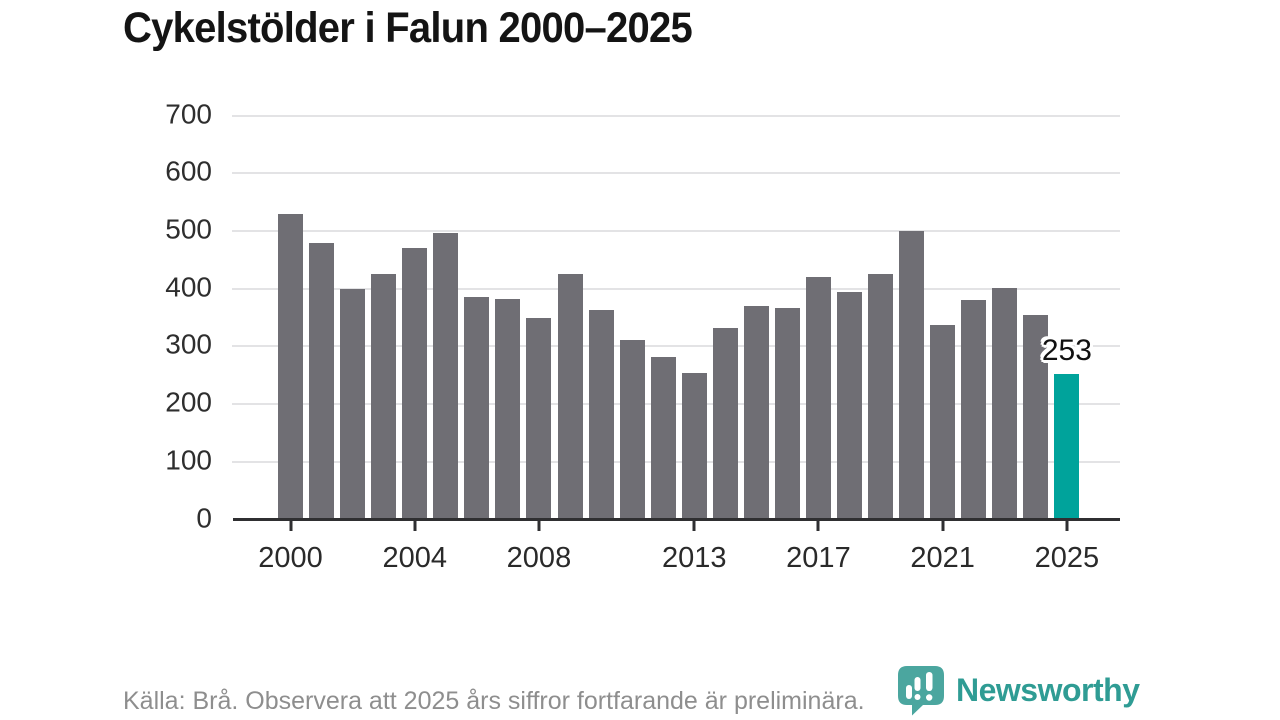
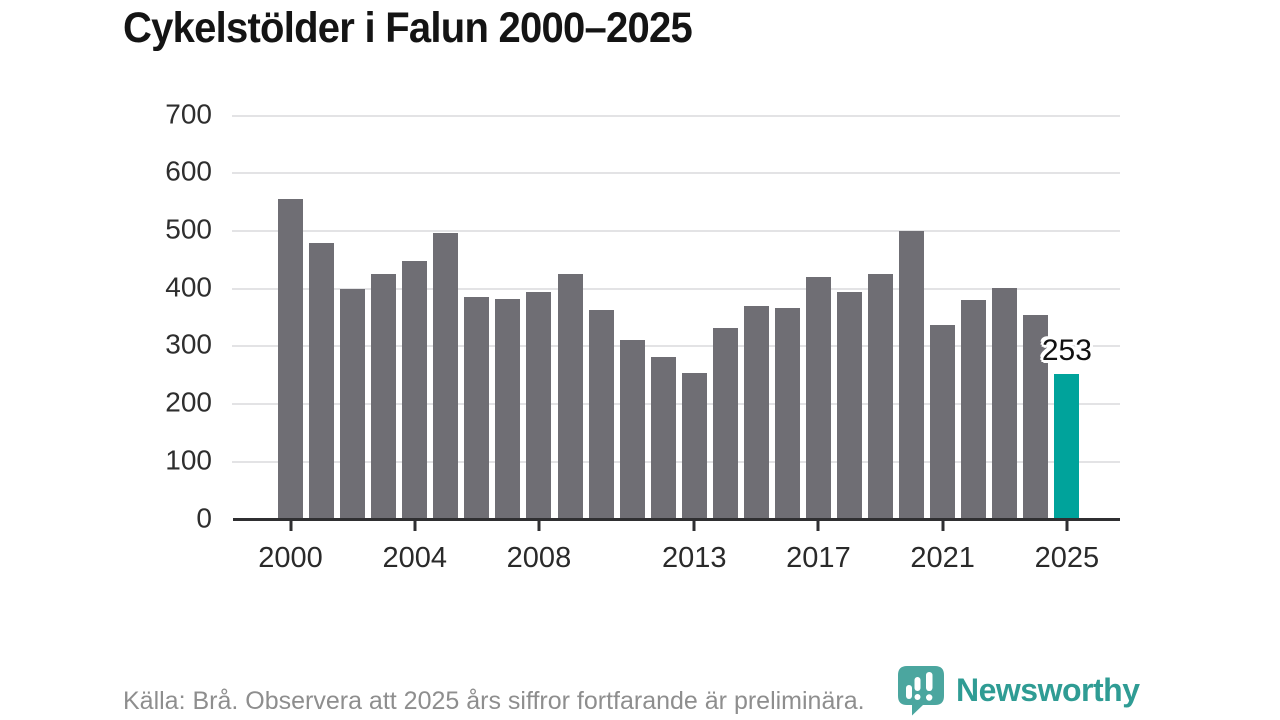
2000: 530 -> 560
2004: 470 -> 450
2008: 350 -> 390
